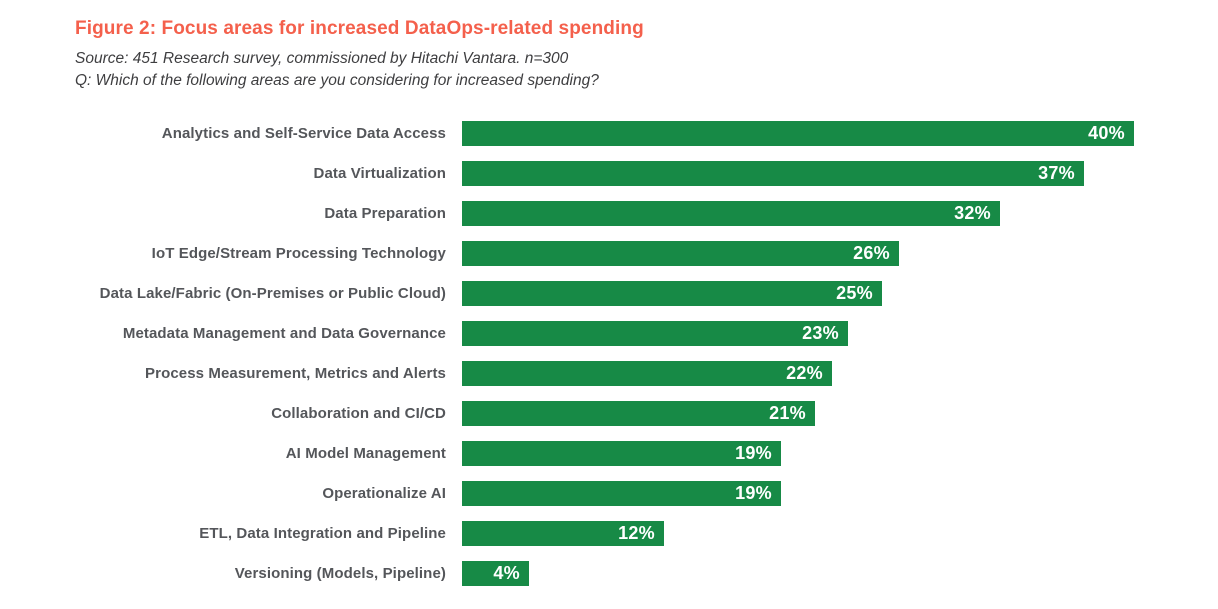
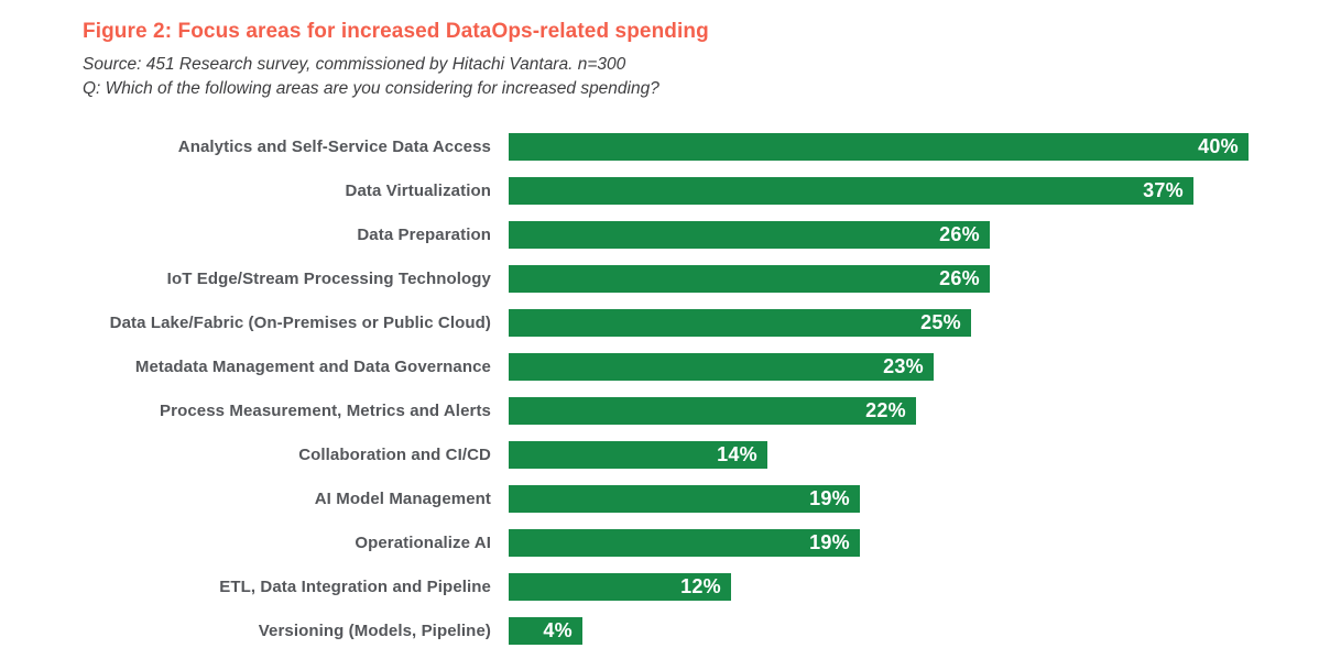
Data Preparation: 32% -> 26%
Collaboration and CI/CD: 21% -> 14%
